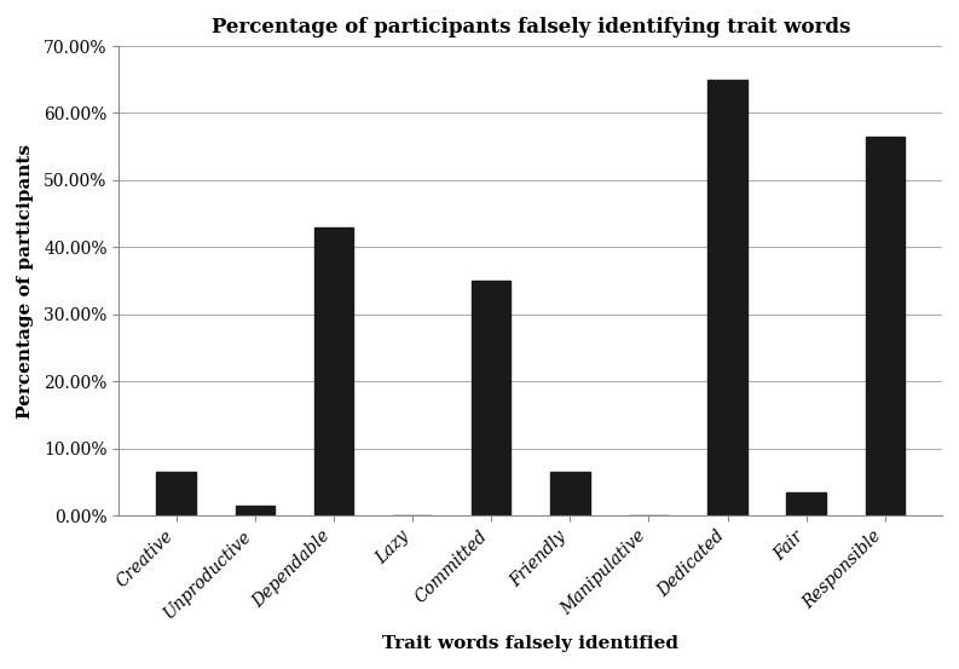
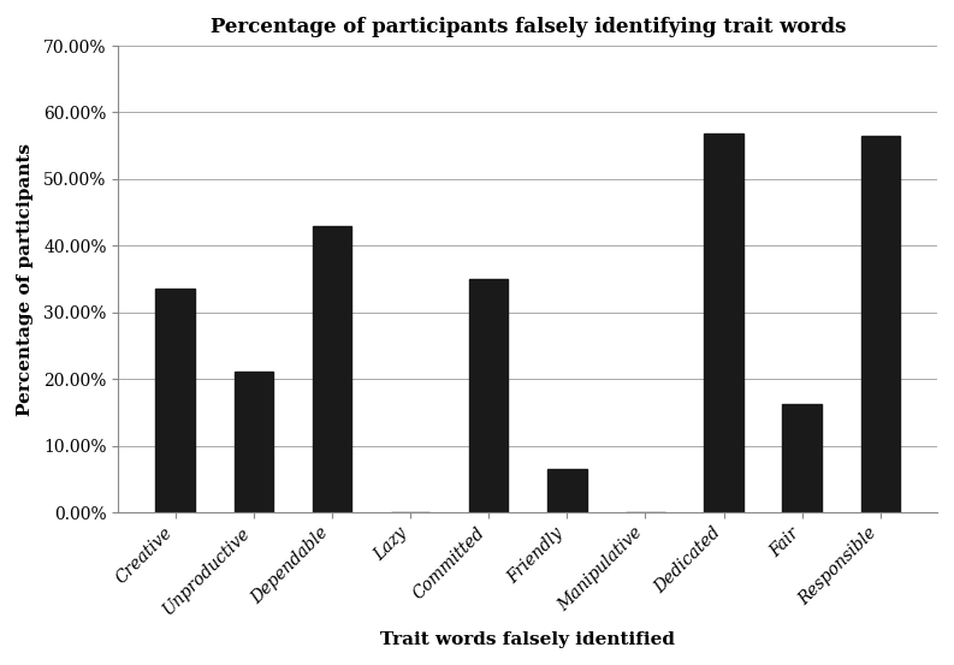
Creative: 6.5% -> 33.6%
Unproductive: 1.5% -> 21.2%
Dedicated: 65.0% -> 56.8%
Fair: 3.5% -> 16.2%
